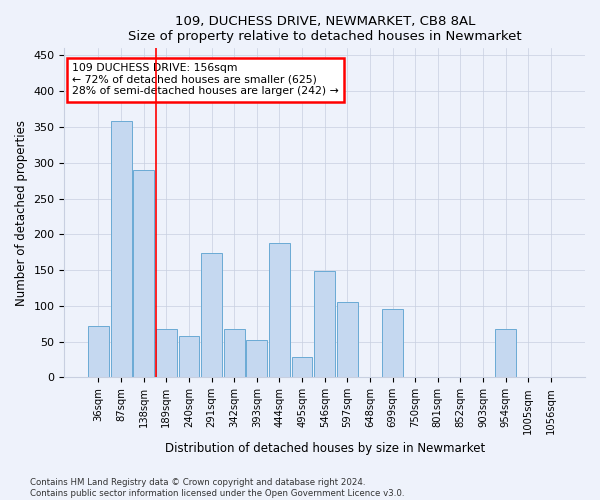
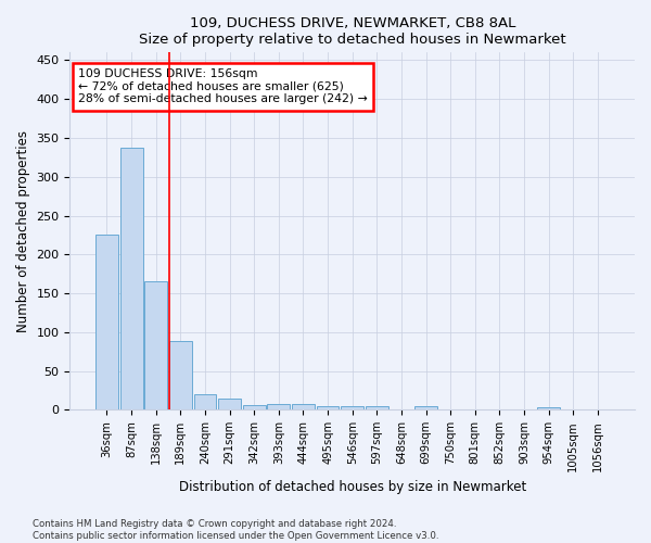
36sqm: 72 -> 225
87sqm: 358 -> 337
138sqm: 290 -> 165
189sqm: 68 -> 88
240sqm: 58 -> 20
291sqm: 174 -> 15
342sqm: 68 -> 6
393sqm: 52 -> 7
444sqm: 188 -> 7
495sqm: 28 -> 4
546sqm: 148 -> 5
597sqm: 106 -> 4
699sqm: 96 -> 4
954sqm: 68 -> 3
